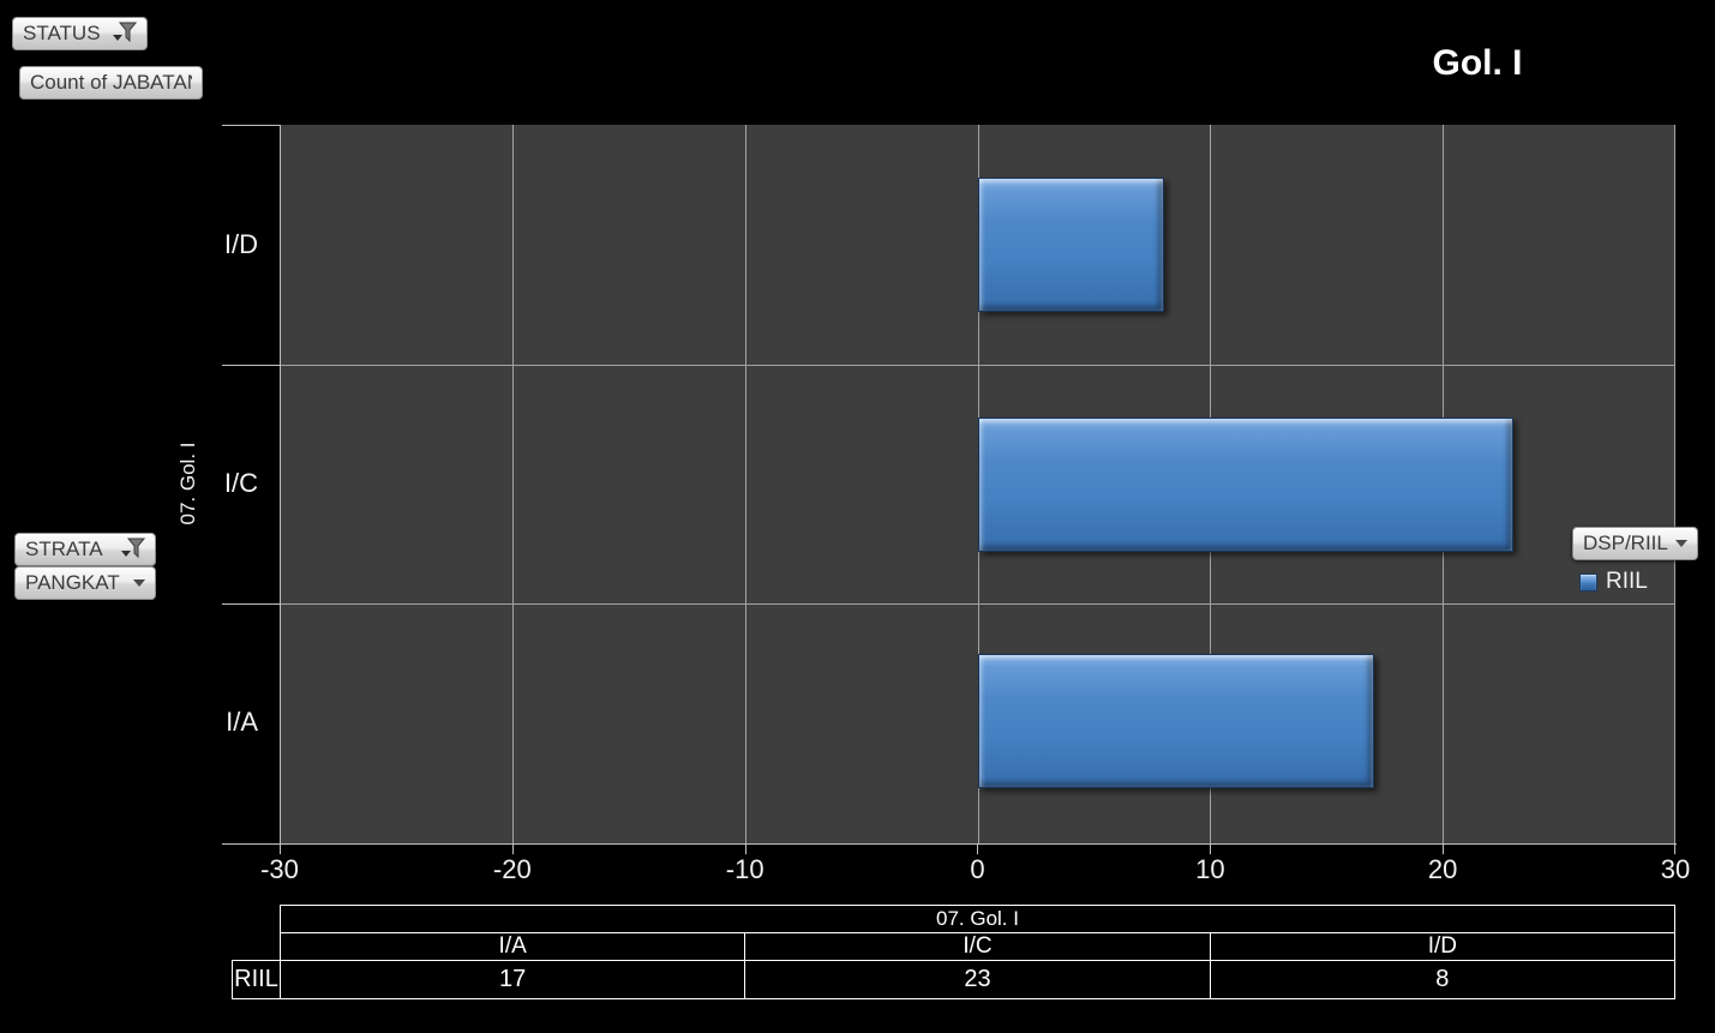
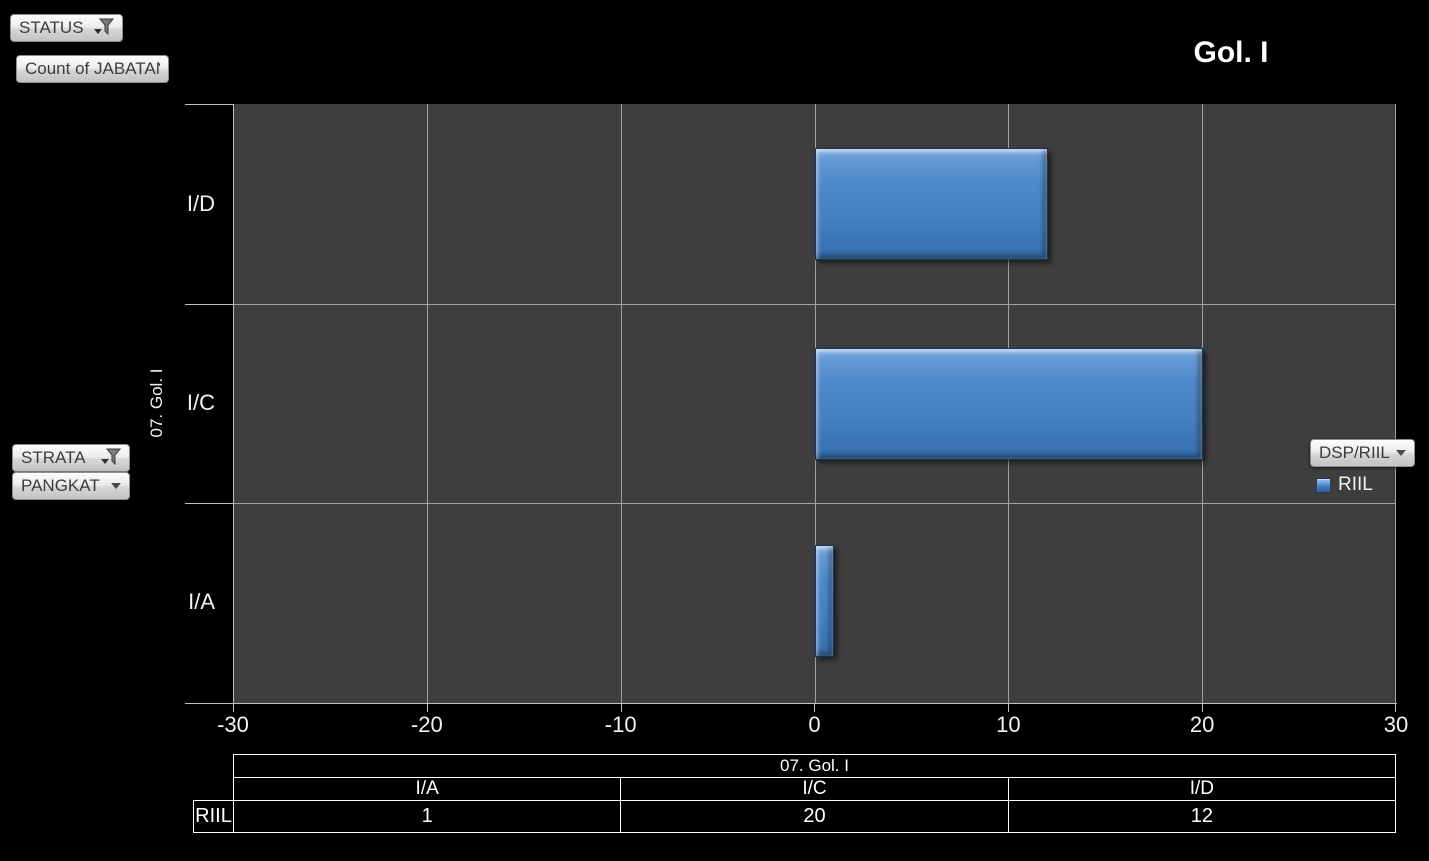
I/A: 17 -> 1
I/C: 23 -> 20
I/D: 8 -> 12
